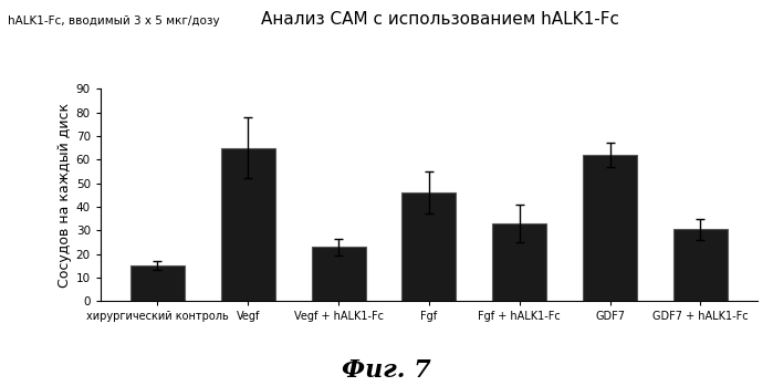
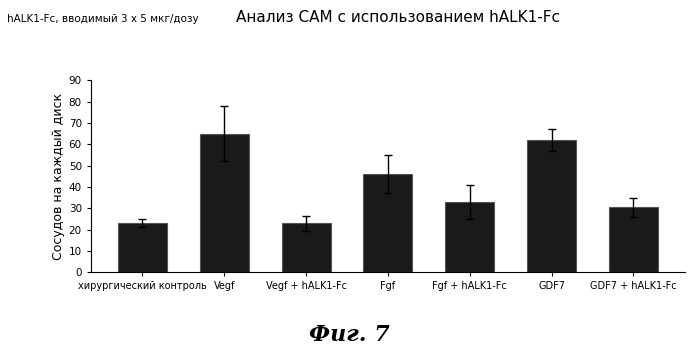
хирургический контроль: 15.0 -> 23.0
